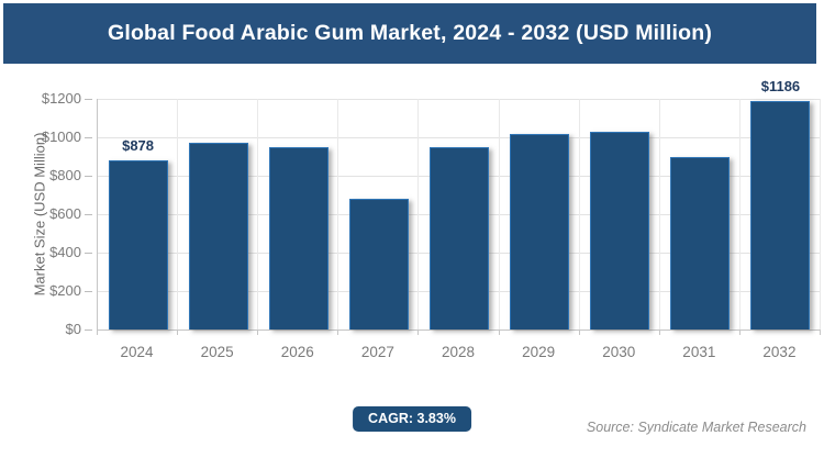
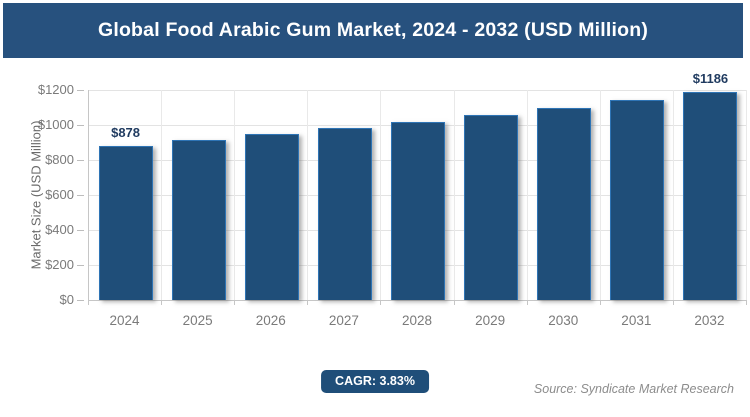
2025: $970 -> $910
2027: $680 -> $980
2028: $950 -> $1020
2029: $1020 -> $1060
2030: $1030 -> $1100
2031: $900 -> $1140
